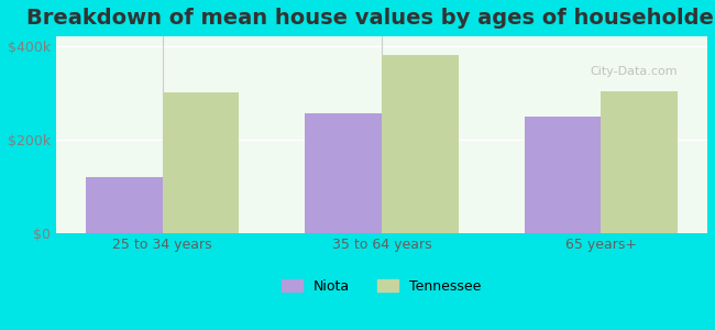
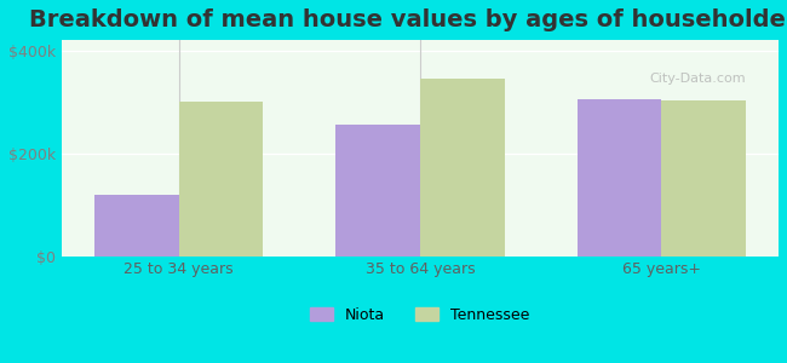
Tennessee/35 to 64 years: $380k -> $345k
Niota/65 years+: $248k -> $305k
